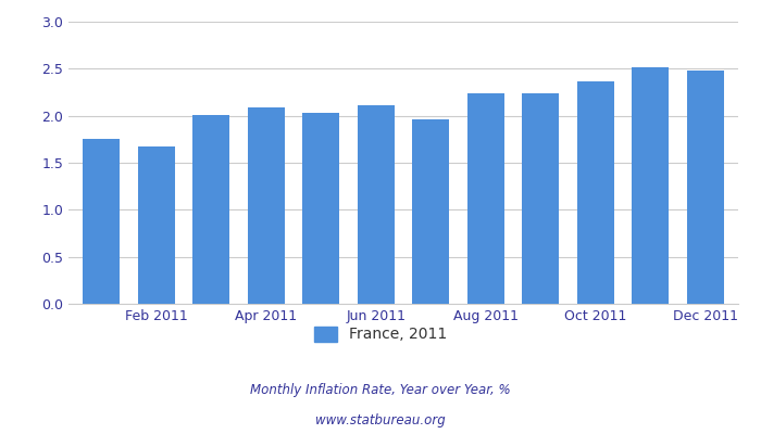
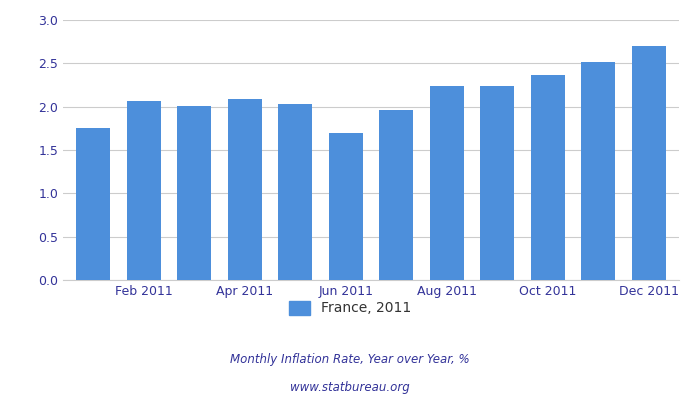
Feb 2011: 1.67 -> 2.06
Jun 2011: 2.11 -> 1.70
Dec 2011: 2.48 -> 2.70
